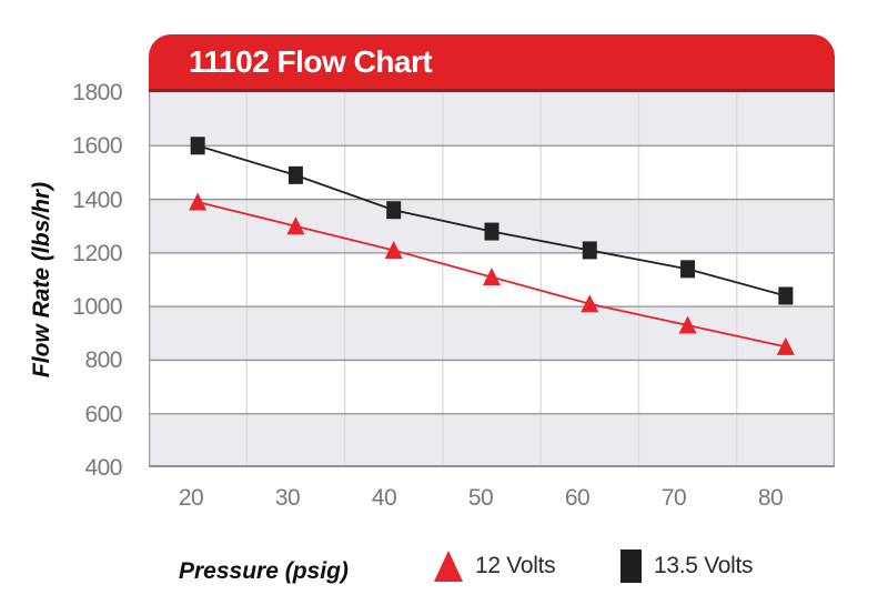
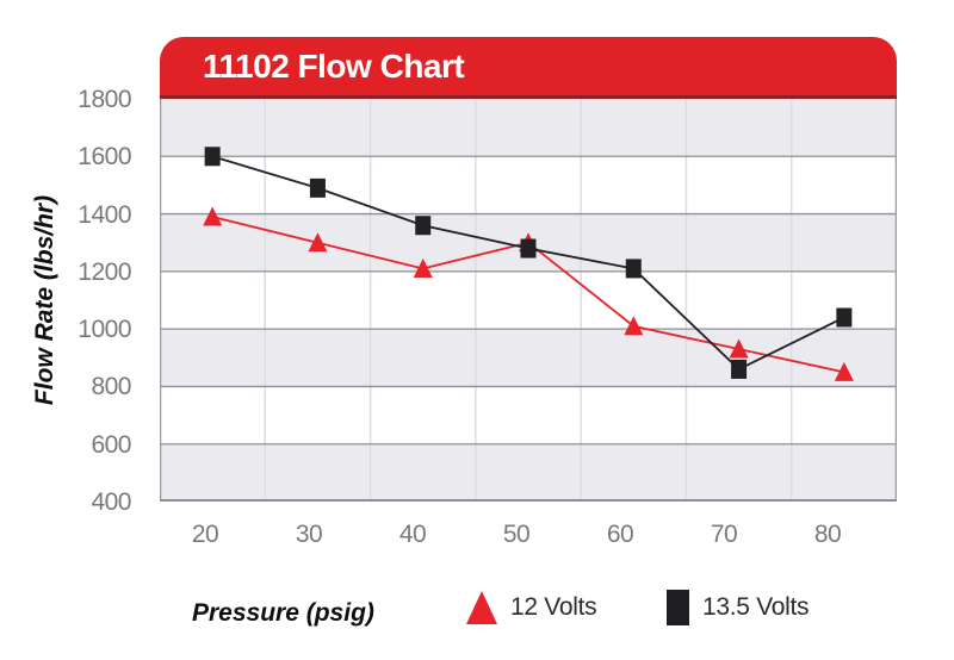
12 Volts/50: 1110 -> 1300
13.5 Volts/70: 1140 -> 860
